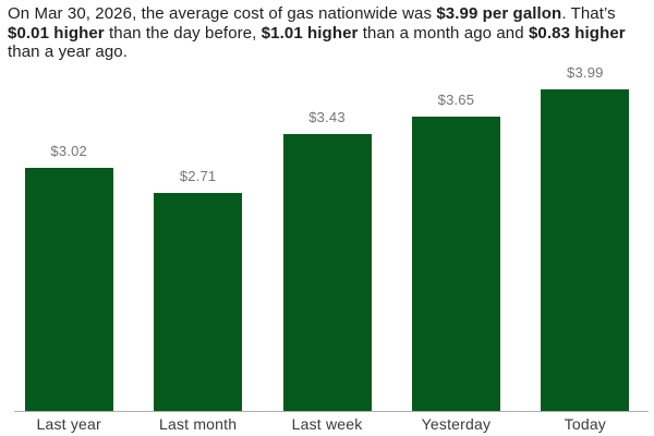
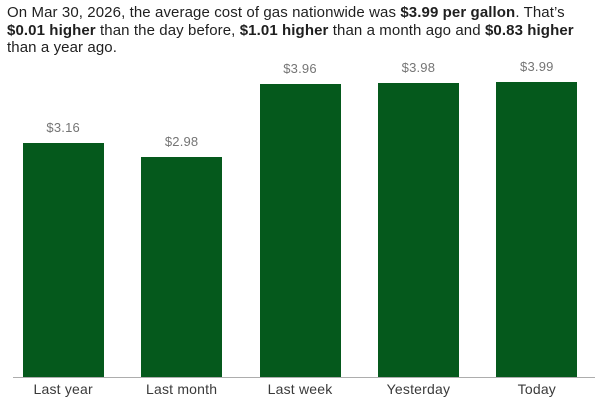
Last year: $3.02 -> $3.16
Last month: $2.71 -> $2.98
Last week: $3.43 -> $3.96
Yesterday: $3.65 -> $3.98
